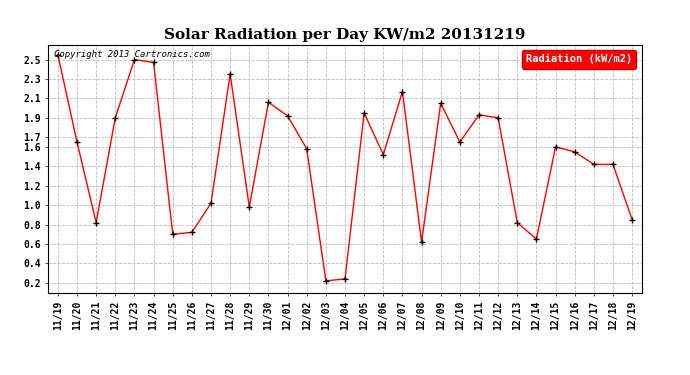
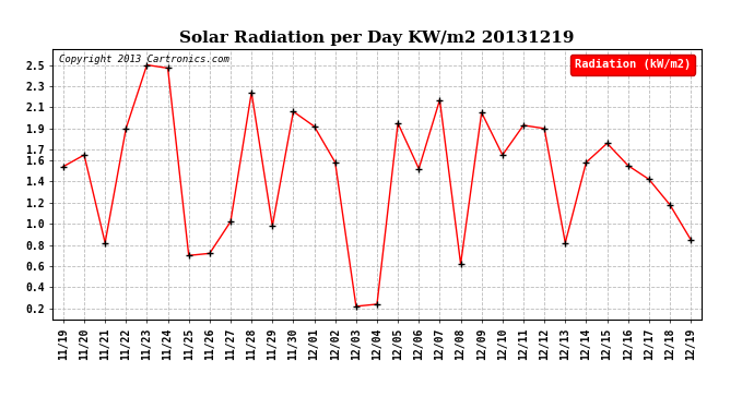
11/19: 2.55 -> 1.54
11/28: 2.35 -> 2.24
12/14: 0.65 -> 1.58
12/15: 1.60 -> 1.76
12/18: 1.42 -> 1.18
